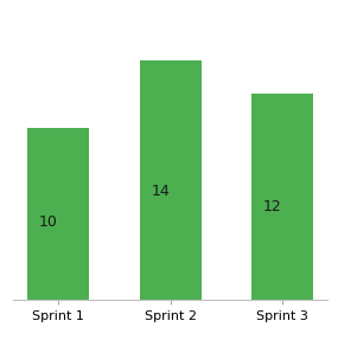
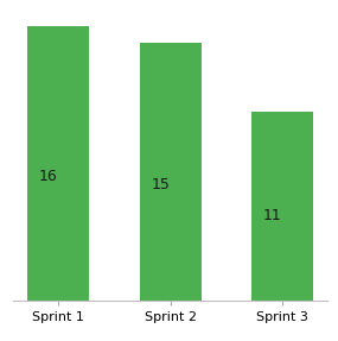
Sprint 1: 10 -> 16
Sprint 2: 14 -> 15
Sprint 3: 12 -> 11
